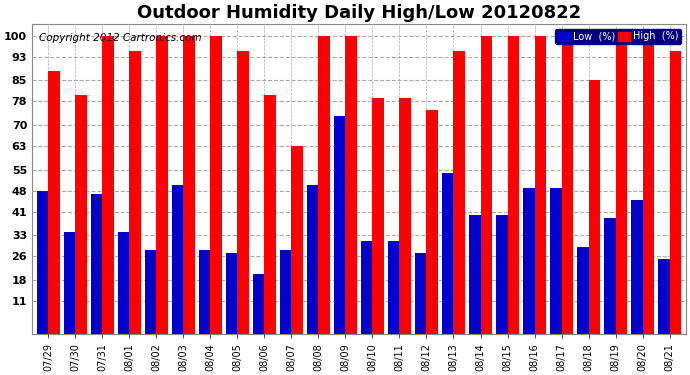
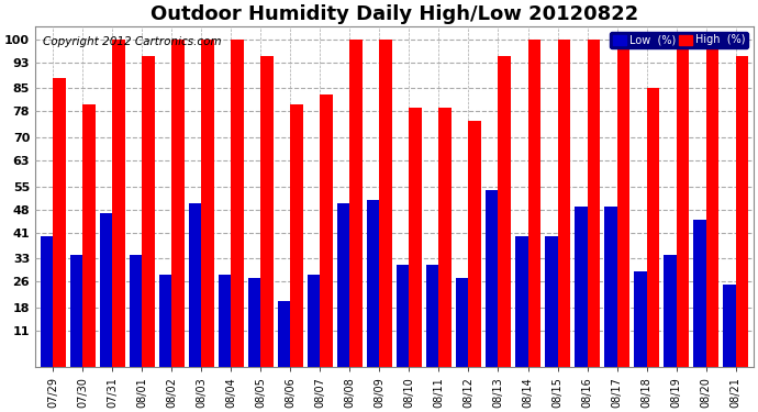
Low (%)/07/29: 48 -> 40
High (%)/08/07: 63 -> 83
Low (%)/08/09: 73 -> 51
Low (%)/08/19: 39 -> 34
